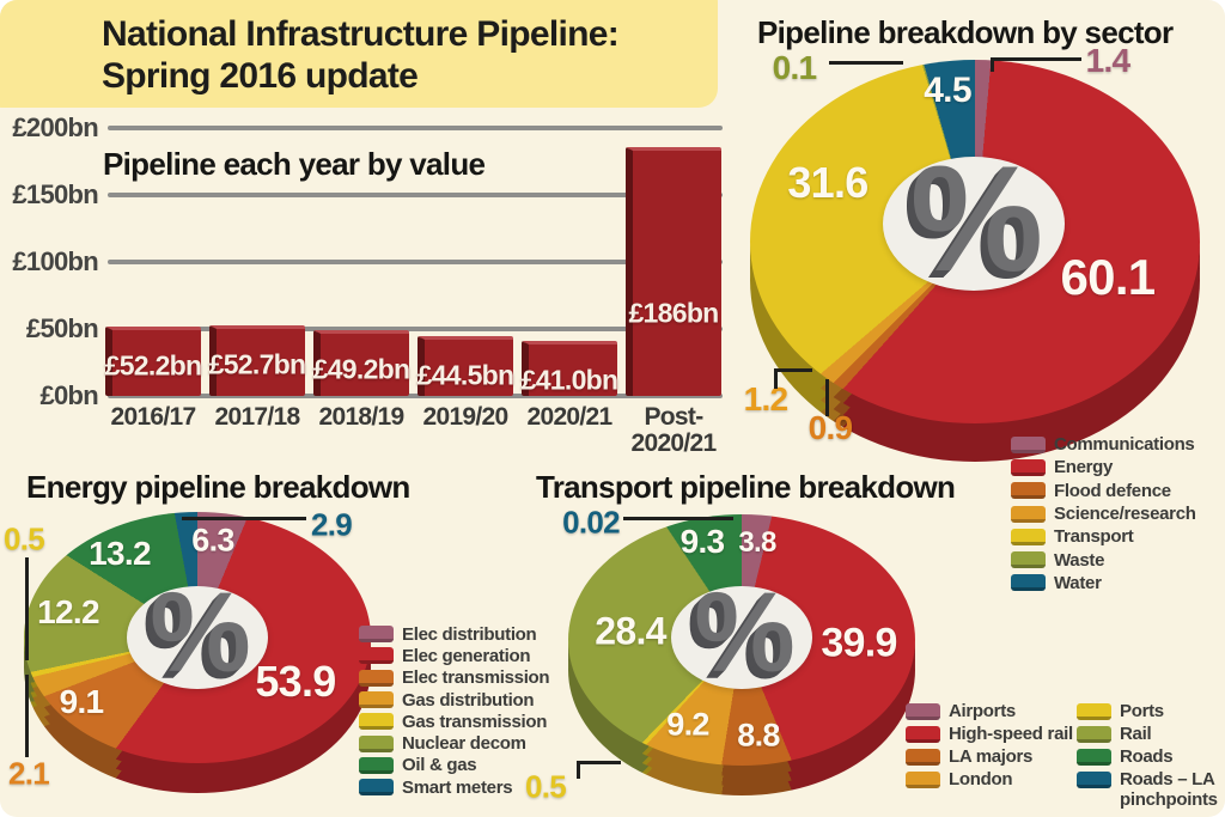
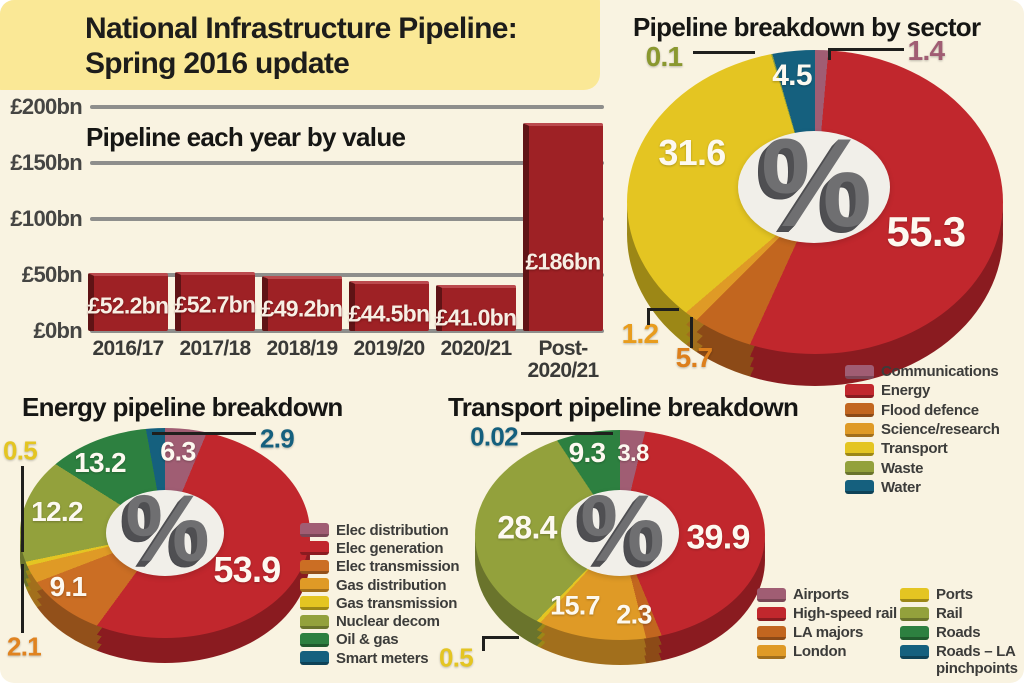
Pipeline breakdown by sector/Energy: 60.1 -> 55.3
Pipeline breakdown by sector/Flood defence: 0.9 -> 5.7
Transport pipeline breakdown/LA majors: 8.8 -> 2.3
Transport pipeline breakdown/London: 9.2 -> 15.7
